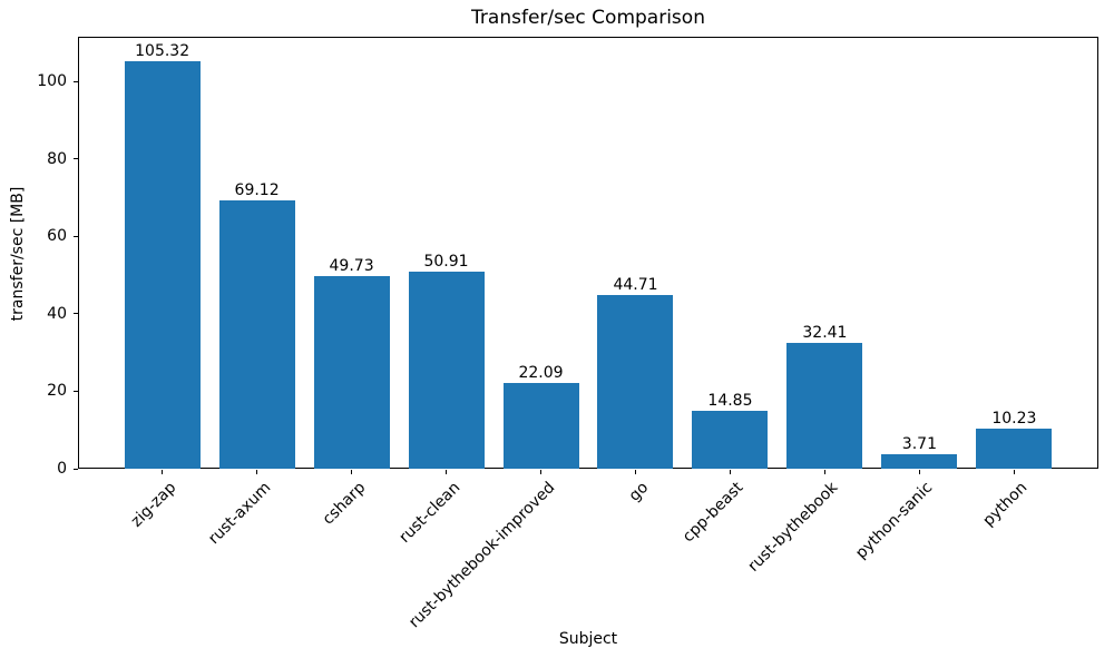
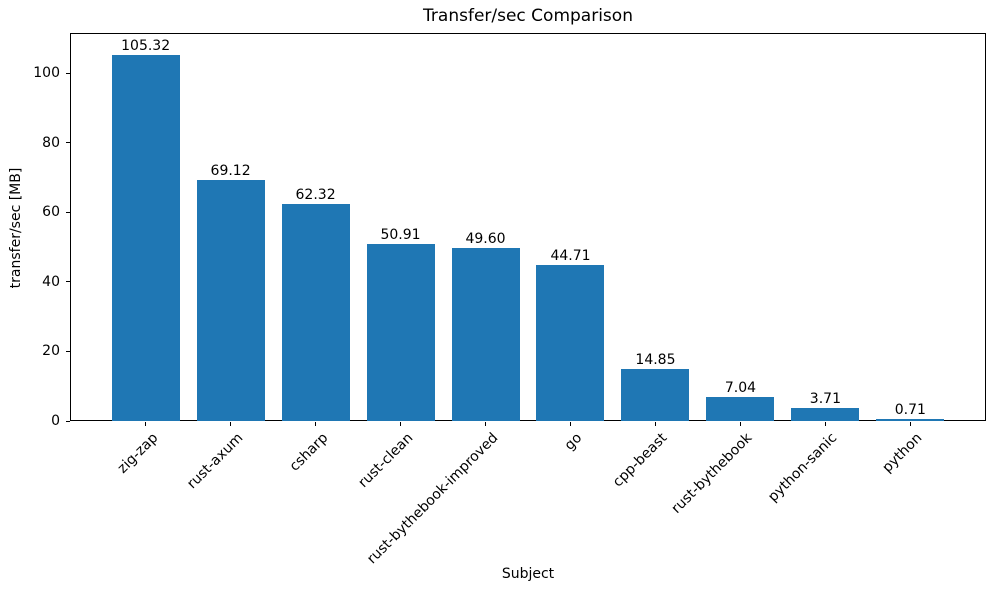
csharp: 49.73 -> 62.32
rust-bythebook-improved: 22.09 -> 49.60
rust-bythebook: 32.41 -> 7.04
python: 10.23 -> 0.71
